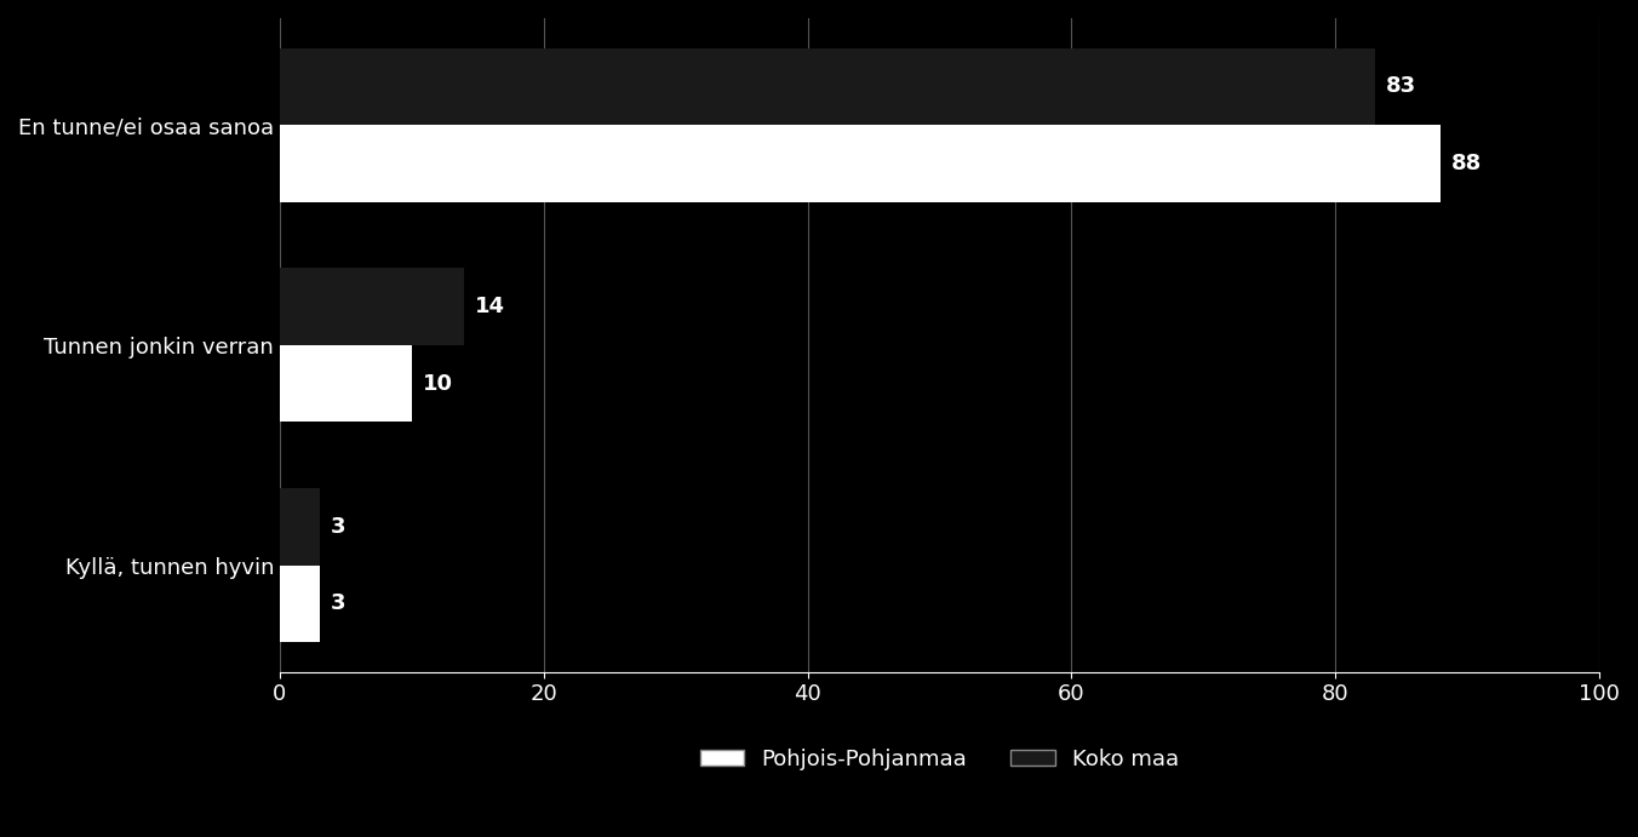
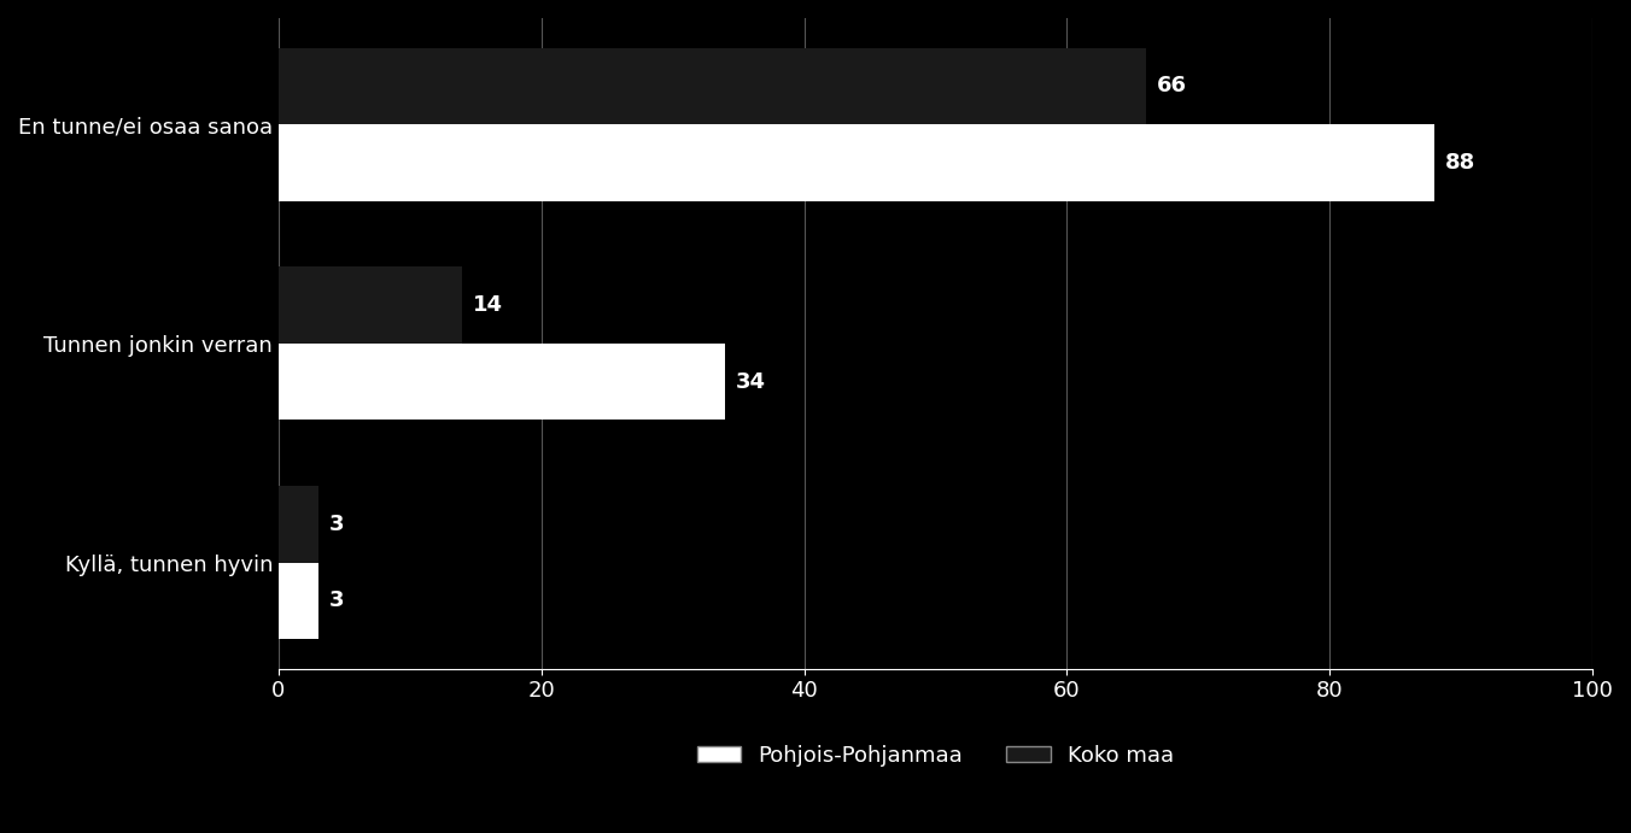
Koko maa/En tunne/ei osaa sanoa: 83 -> 66
Pohjois-Pohjanmaa/Tunnen jonkin verran: 10 -> 34
